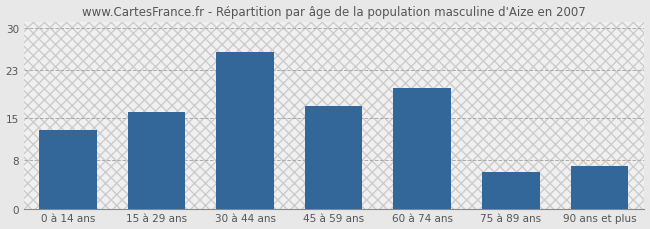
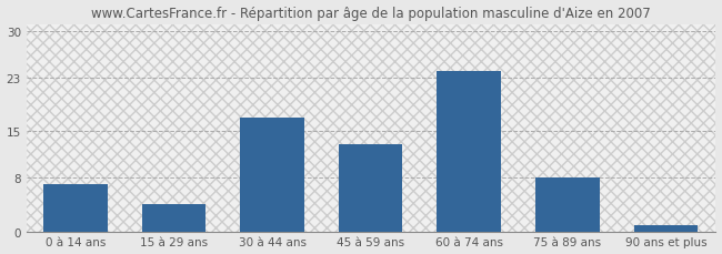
0 à 14 ans: 13 -> 7
15 à 29 ans: 16 -> 4
30 à 44 ans: 26 -> 17
45 à 59 ans: 17 -> 13
60 à 74 ans: 20 -> 24
75 à 89 ans: 6 -> 8
90 ans et plus: 7 -> 1
